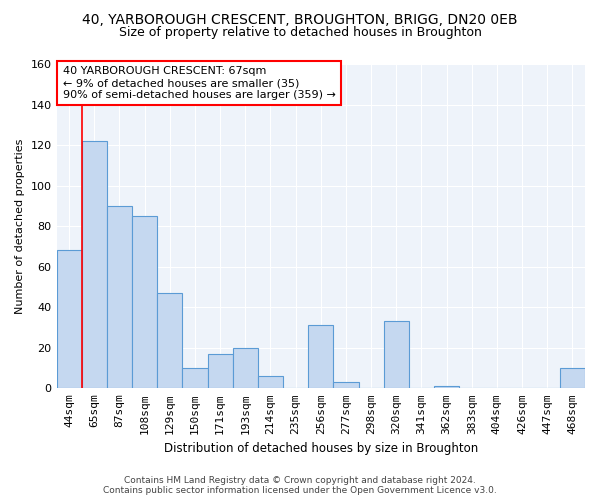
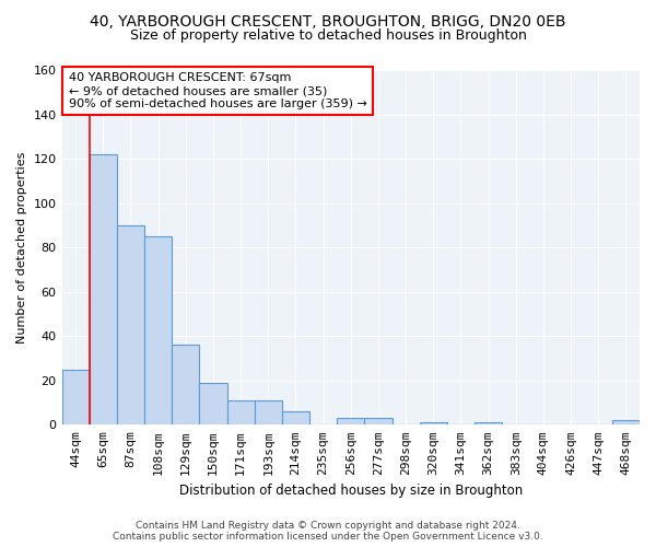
44sqm: 68 -> 25
129sqm: 47 -> 36
150sqm: 10 -> 19
171sqm: 17 -> 11
193sqm: 20 -> 11
256sqm: 31 -> 3
320sqm: 33 -> 1
468sqm: 10 -> 2
